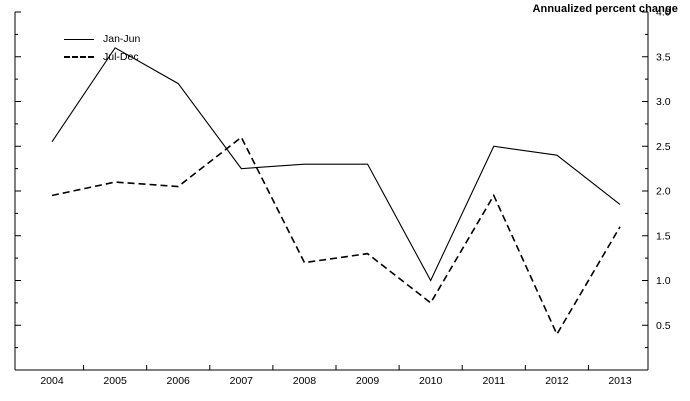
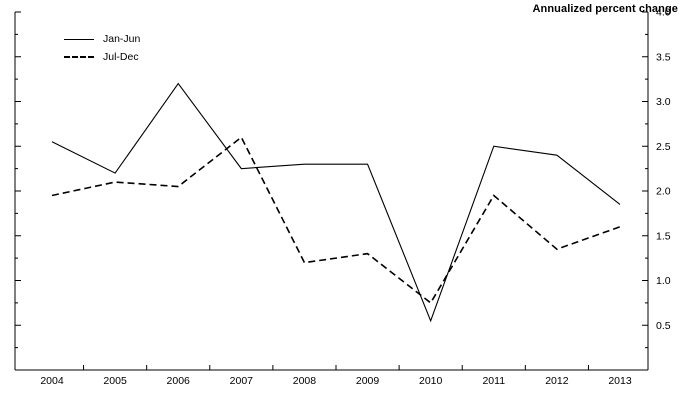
Jan-Jun/2005: 3.6 -> 2.2
Jan-Jun/2010: 1.0 -> 0.6
Jul-Dec/2012: 0.4 -> 1.4
